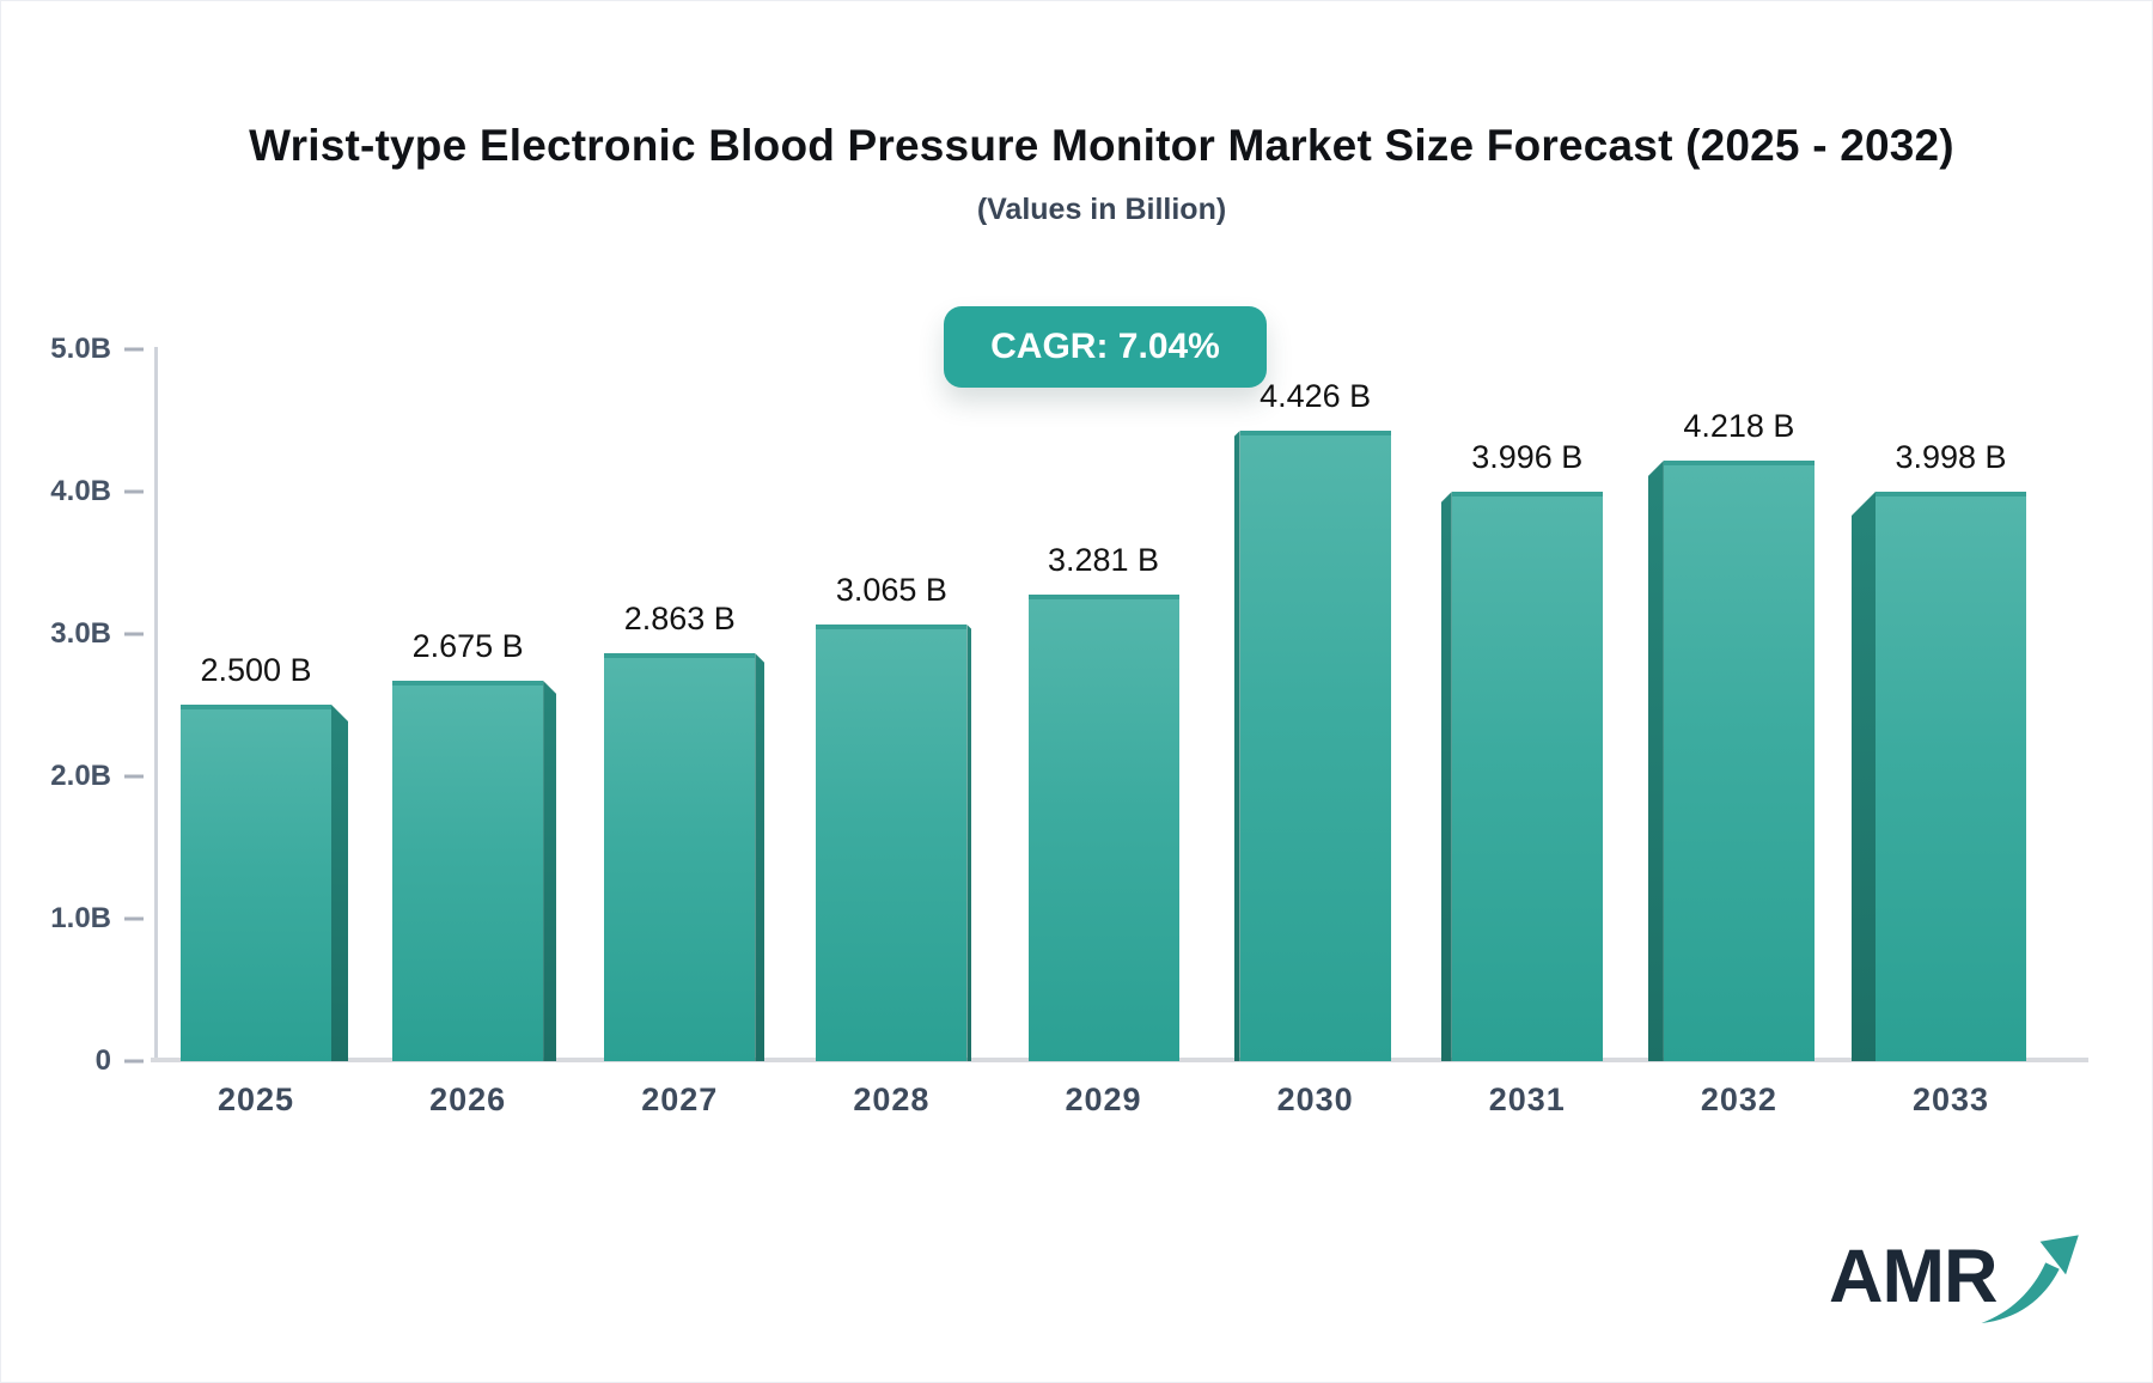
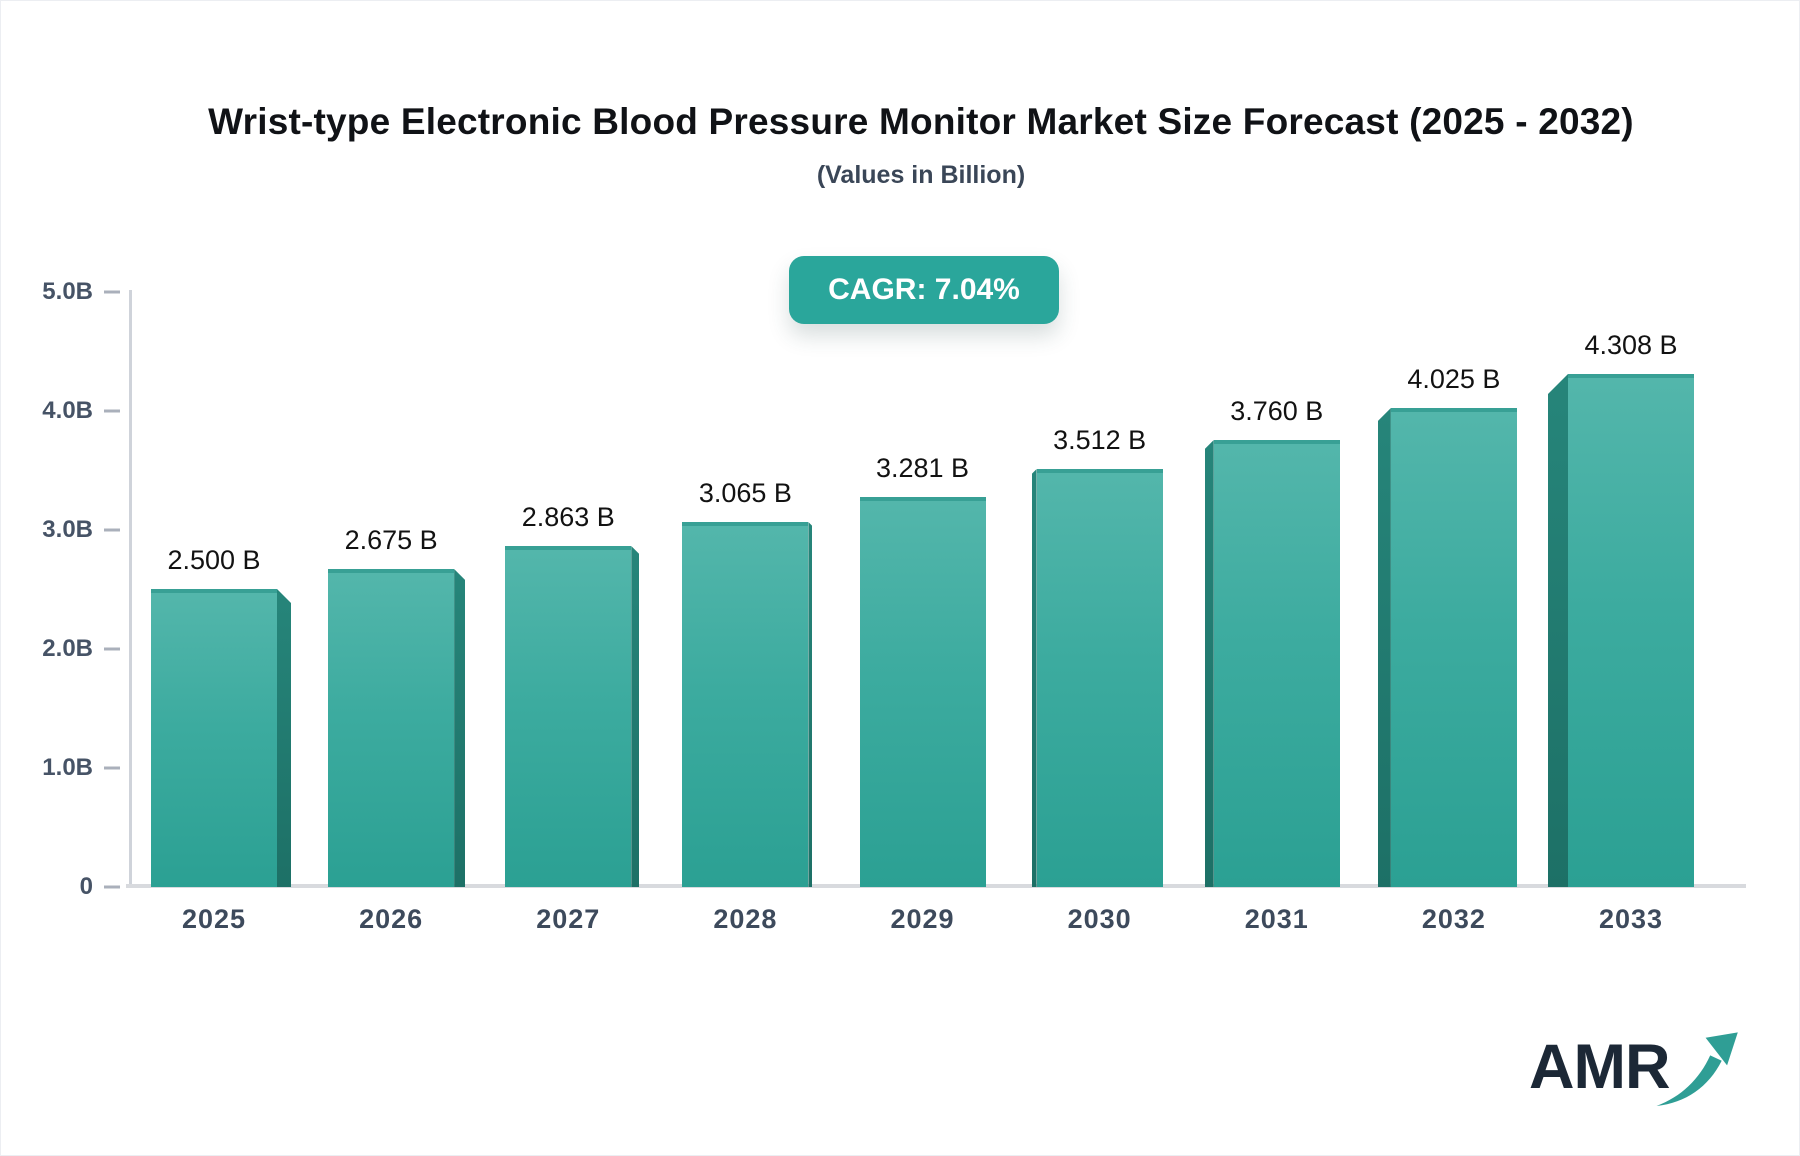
2030: 4.426 -> 3.512
2031: 3.996 -> 3.760
2032: 4.218 -> 4.025
2033: 3.998 -> 4.308
